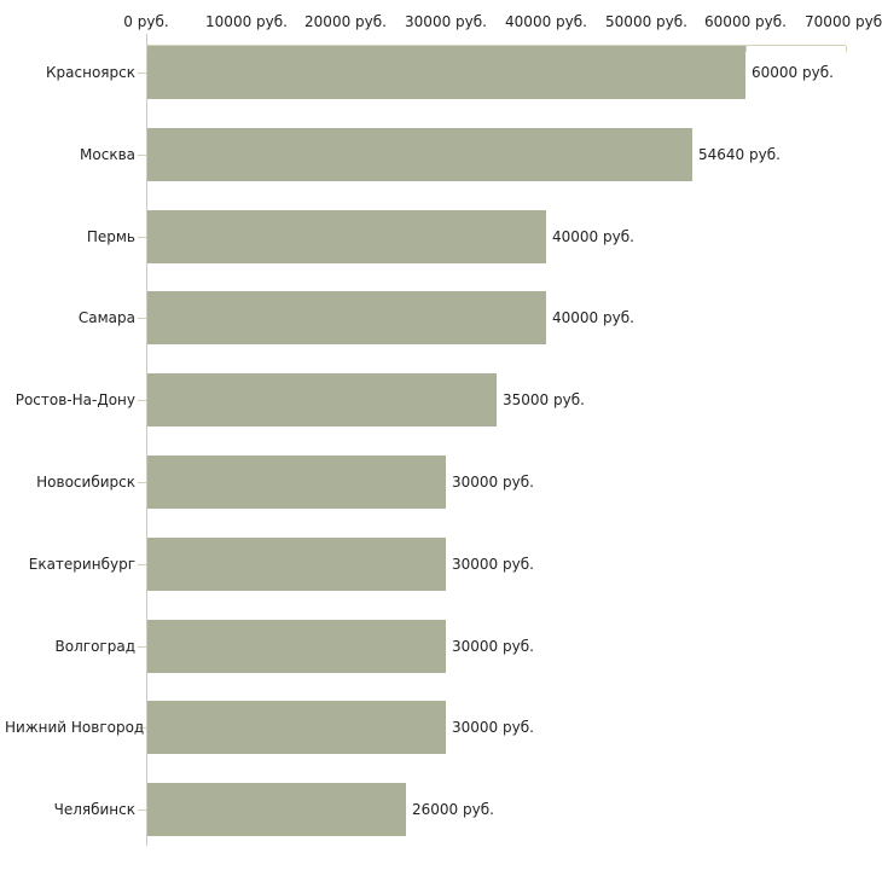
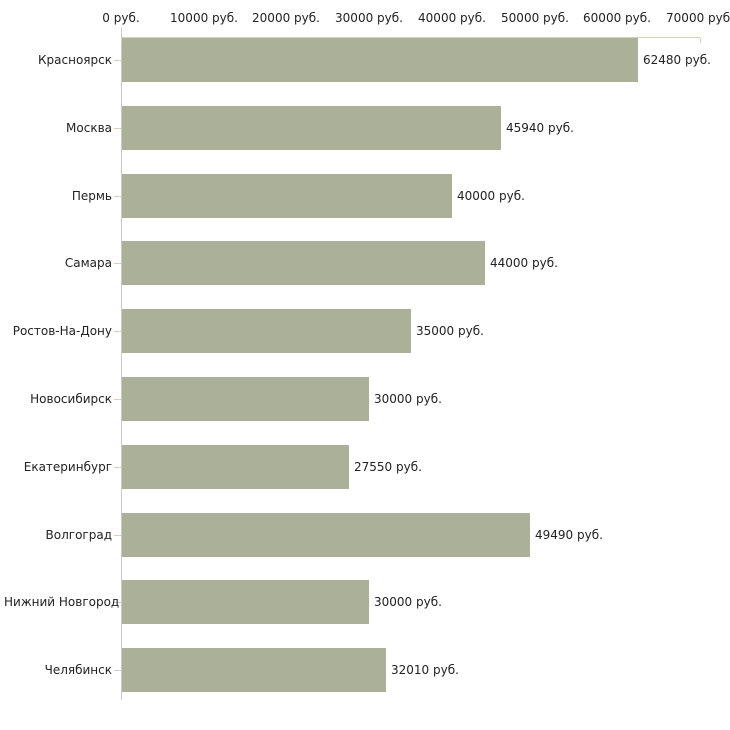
Красноярск: 60000 -> 62480
Москва: 54640 -> 45940
Самара: 40000 -> 44000
Екатеринбург: 30000 -> 27550
Волгоград: 30000 -> 49490
Челябинск: 26000 -> 32010
